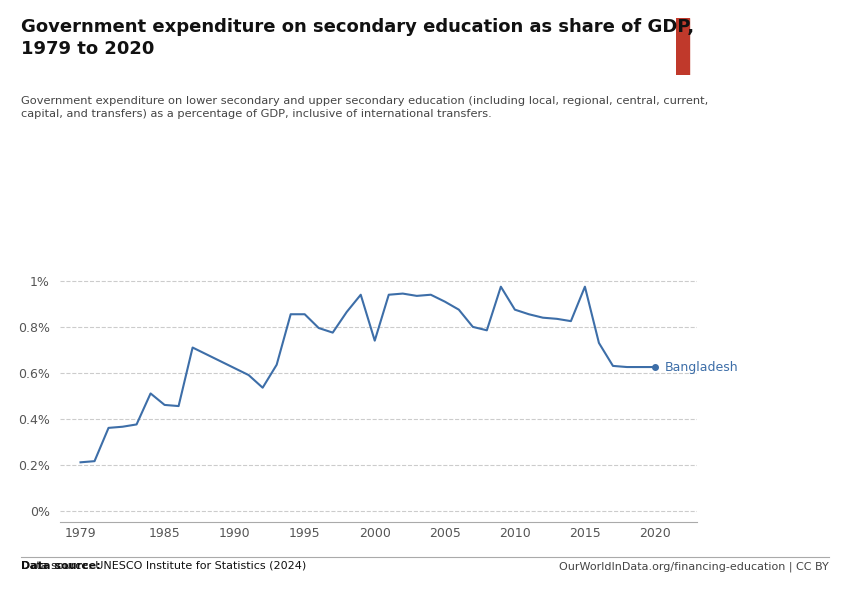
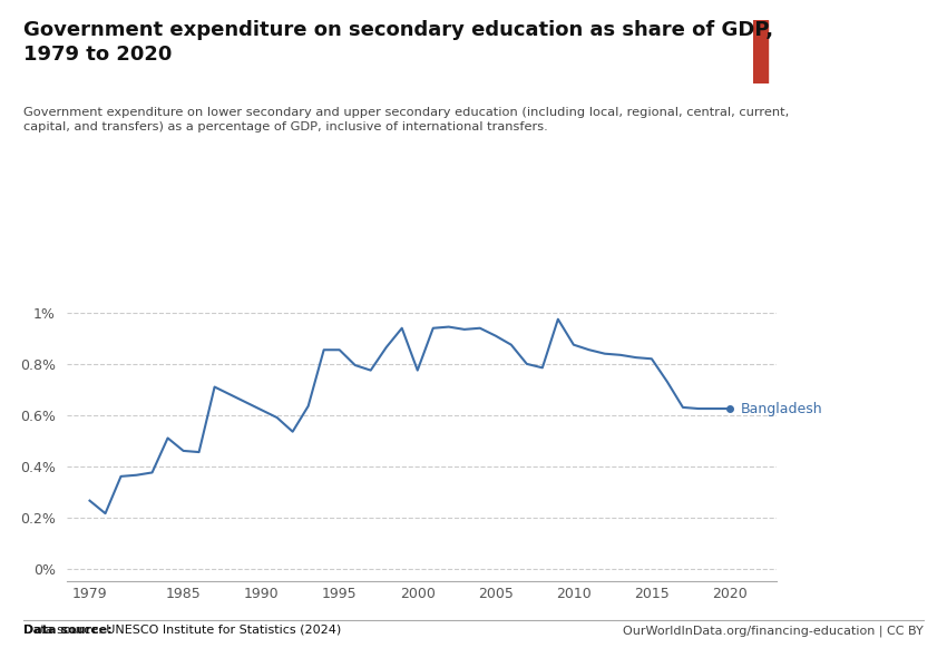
1979: 0.210% -> 0.265%
2000: 0.740% -> 0.775%
2015: 0.975% -> 0.820%
